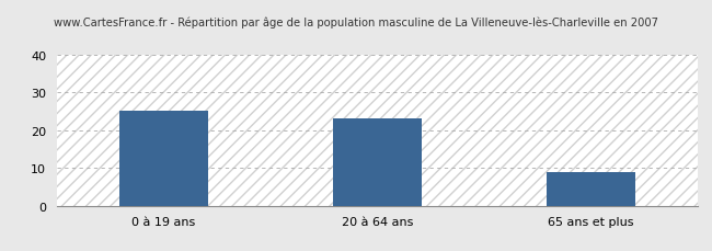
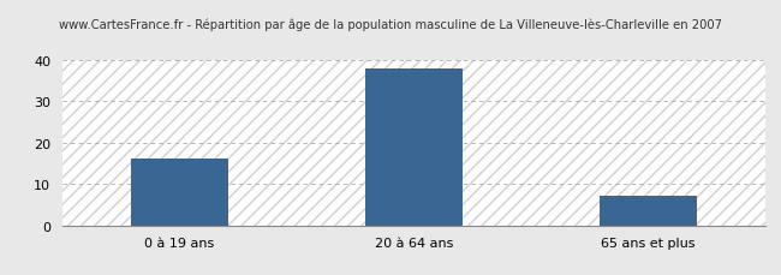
0 à 19 ans: 25 -> 16
20 à 64 ans: 23 -> 38
65 ans et plus: 9 -> 7
